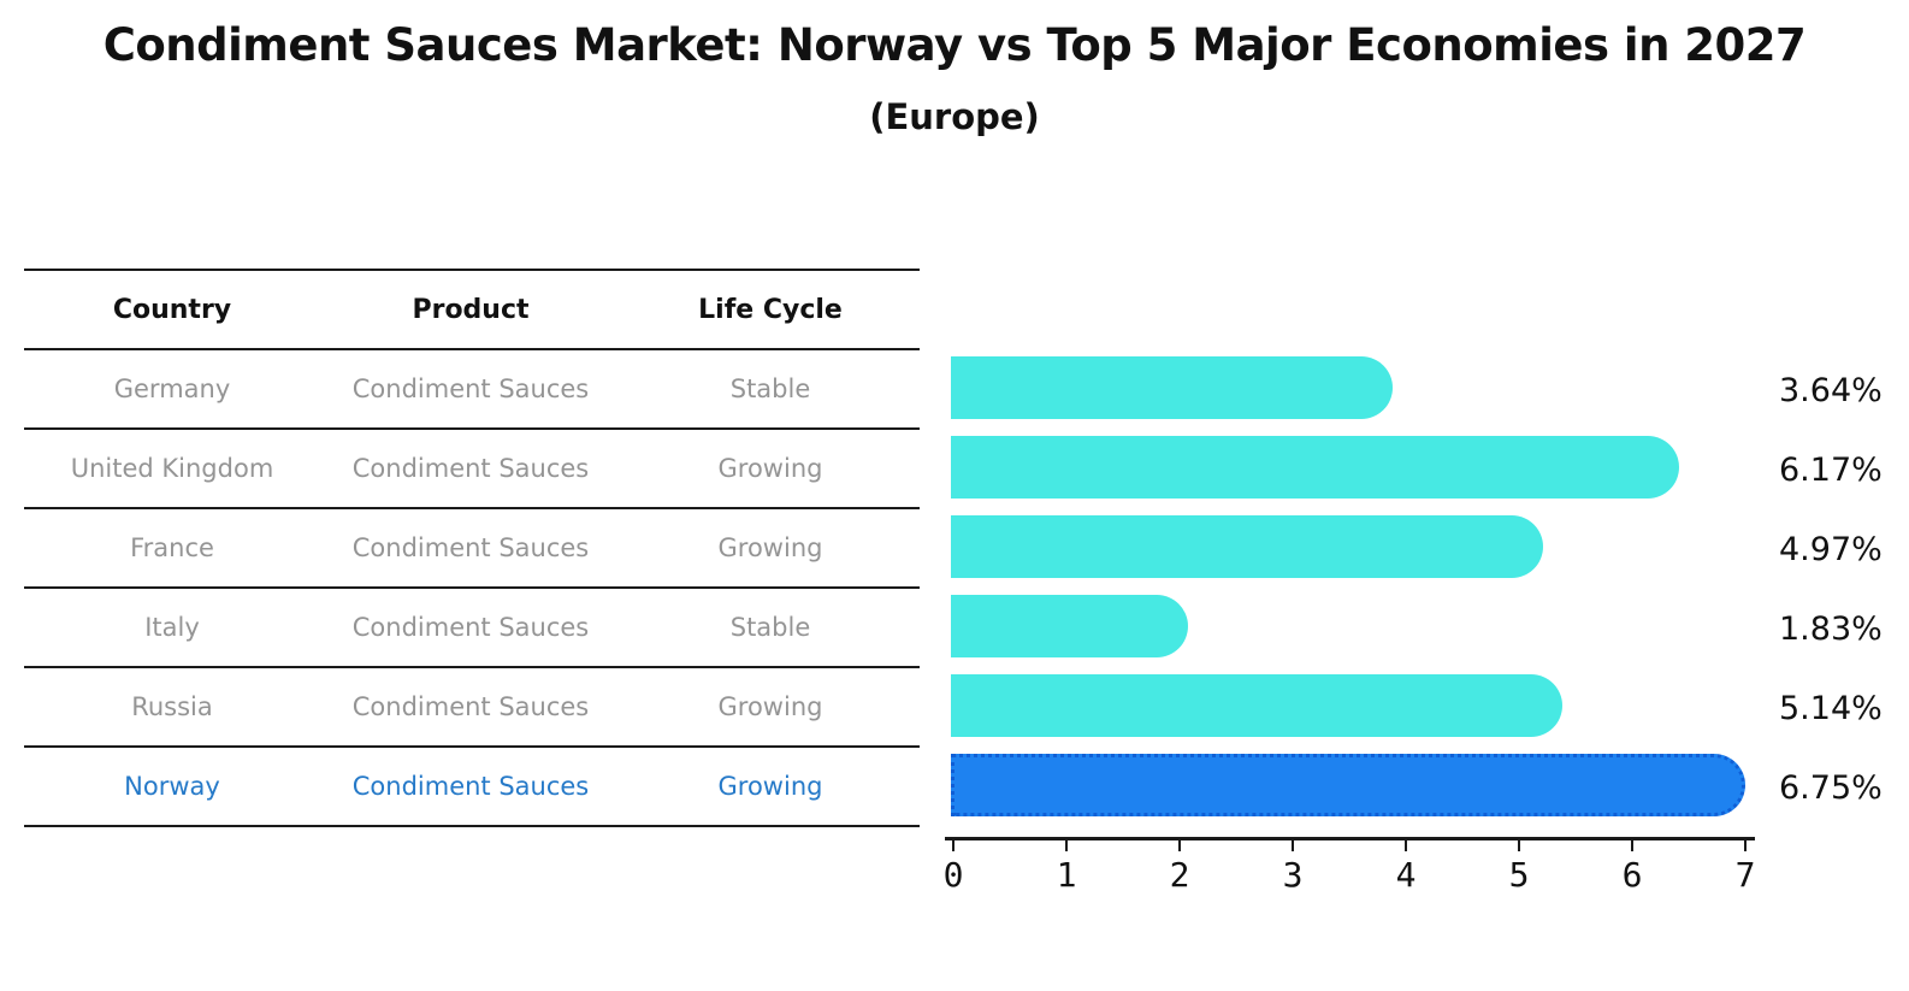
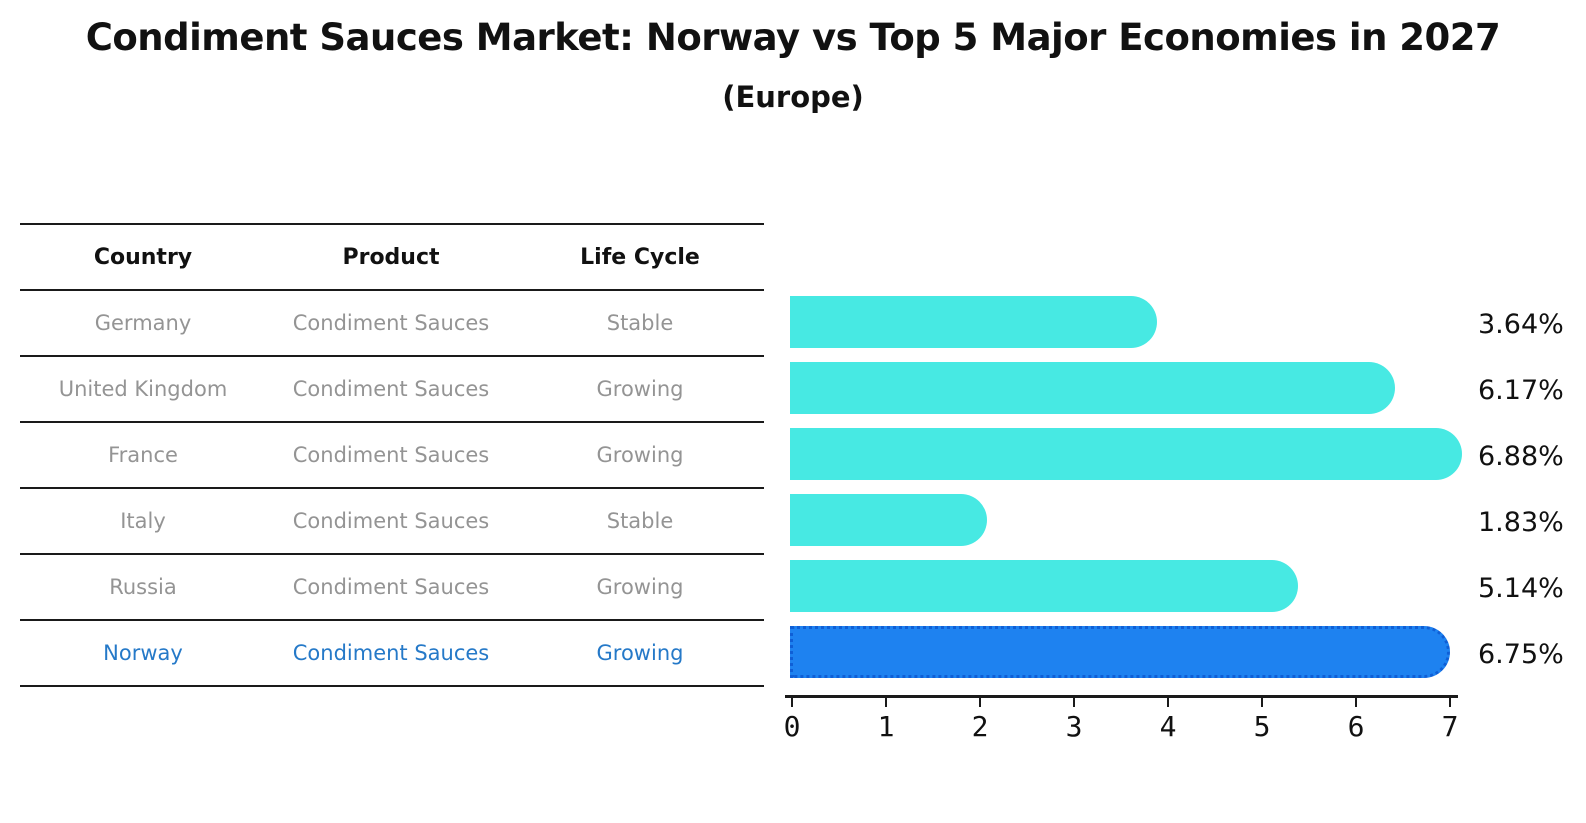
France: 4.97% -> 6.88%
